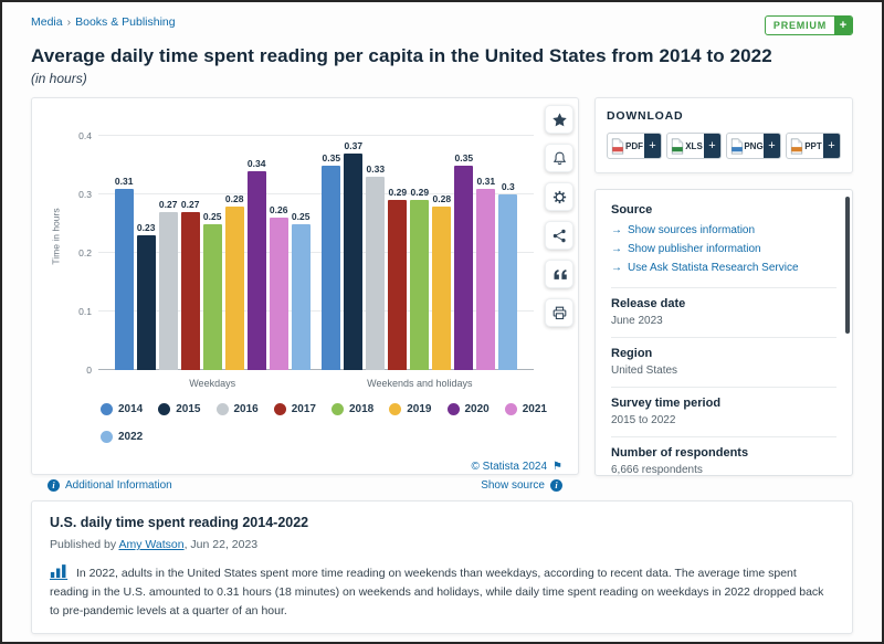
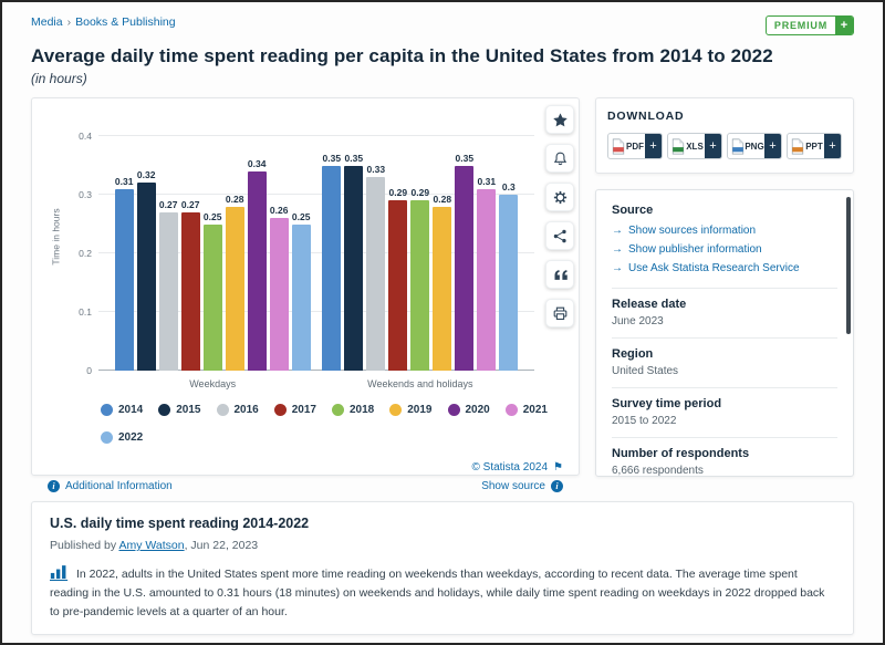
2015/Weekdays: 0.23 -> 0.32
2015/Weekends and holidays: 0.37 -> 0.35
